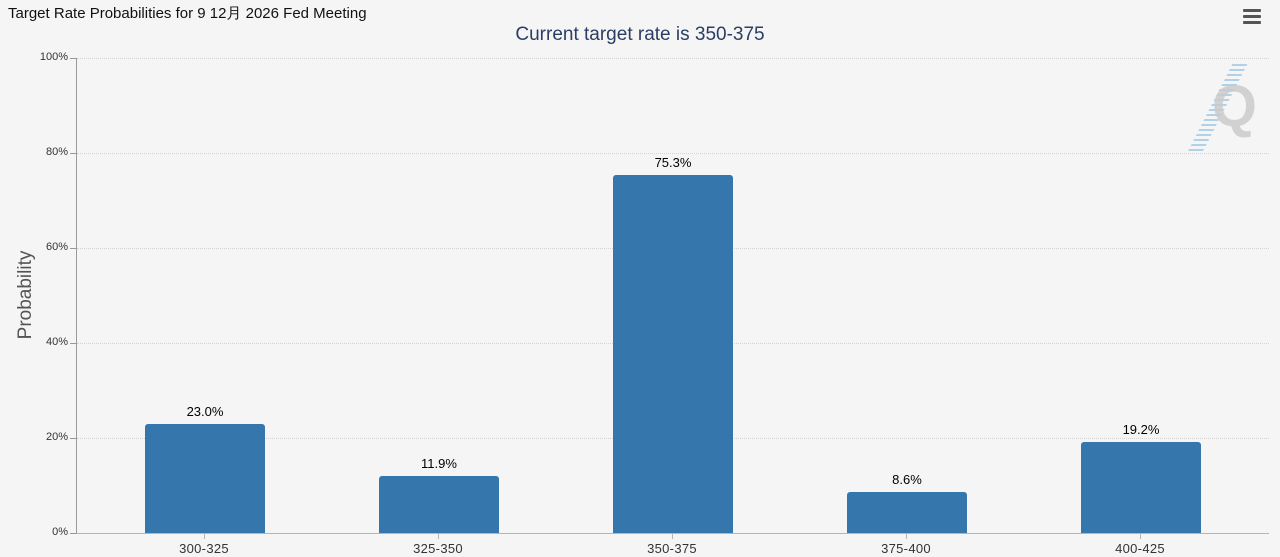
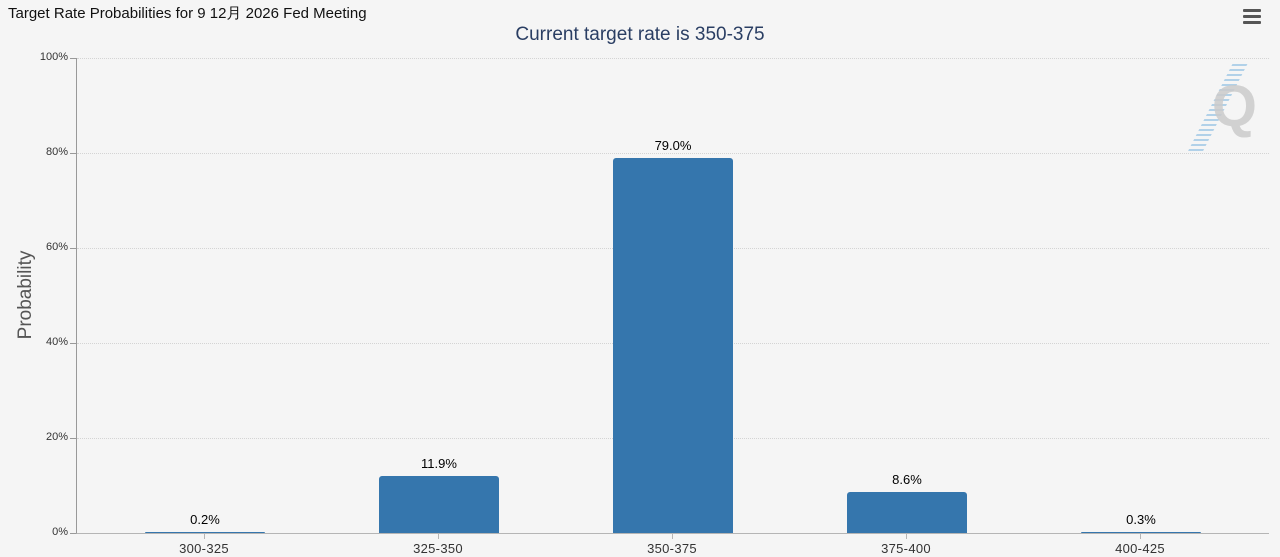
300-325: 23.0% -> 0.2%
350-375: 75.3% -> 79.0%
400-425: 19.2% -> 0.3%
